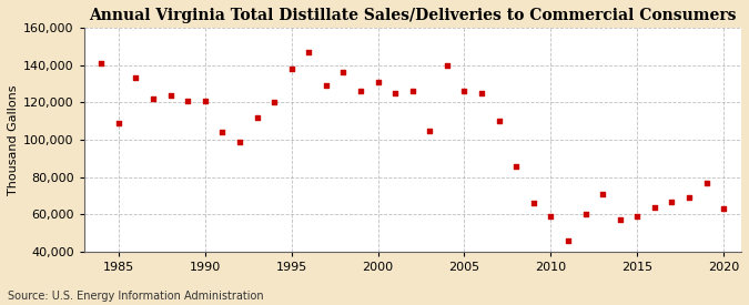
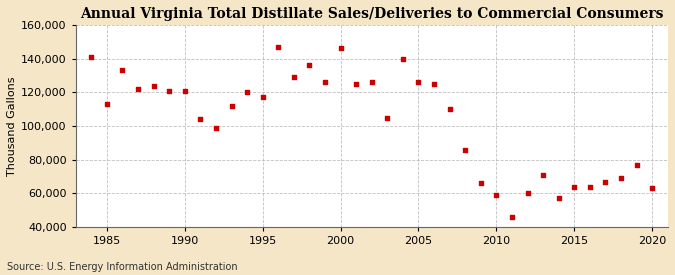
1985: 109,000 -> 113,000
1995: 138,000 -> 117,000
2000: 131,000 -> 146,000
2015: 59,000 -> 64,000
